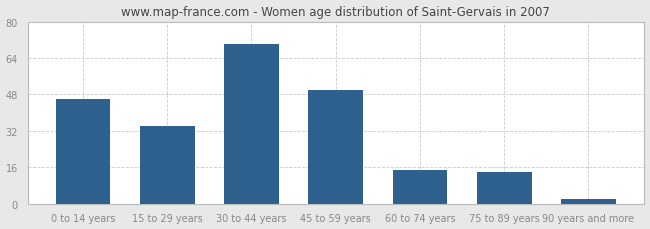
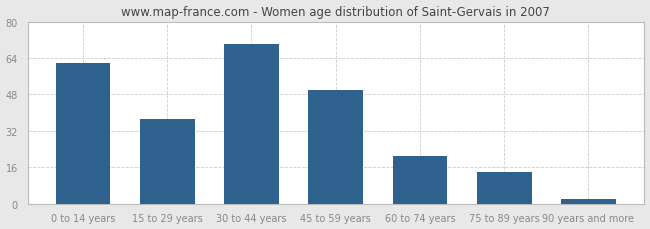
0 to 14 years: 46 -> 62
15 to 29 years: 34 -> 37
60 to 74 years: 15 -> 21
